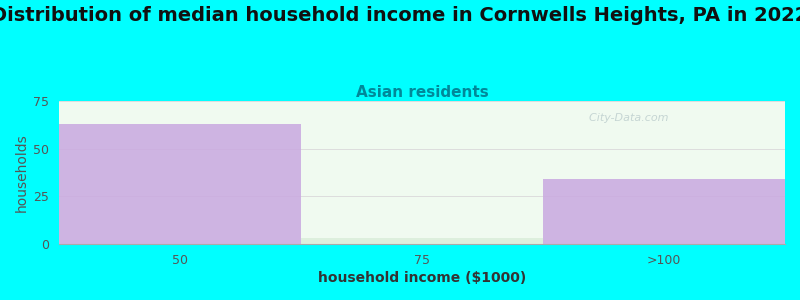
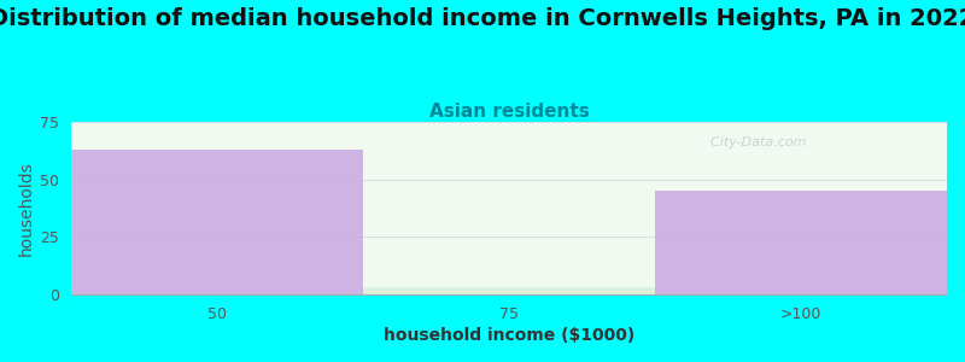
>100: 34 -> 45
